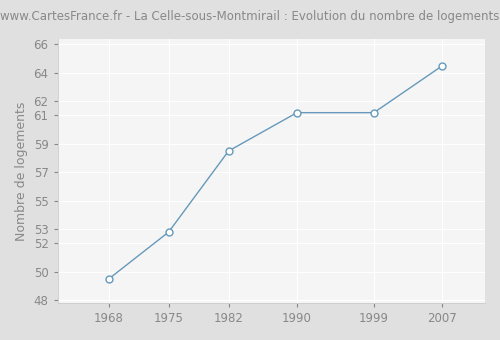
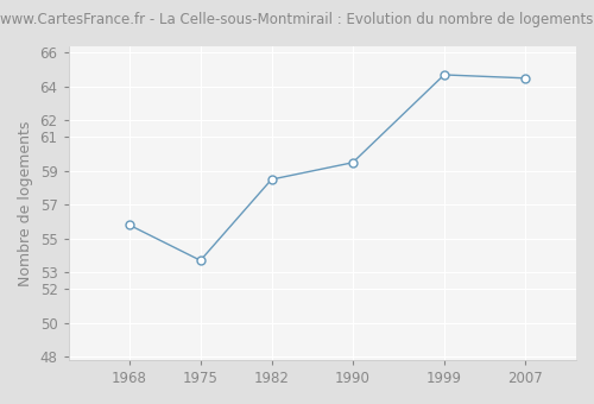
1968: 49.5 -> 55.8
1975: 52.8 -> 53.7
1990: 61.2 -> 59.5
1999: 61.2 -> 64.7
